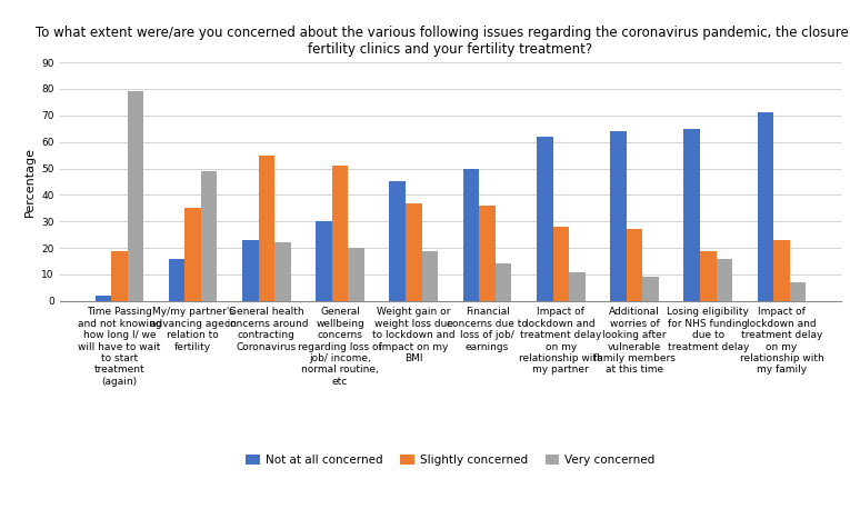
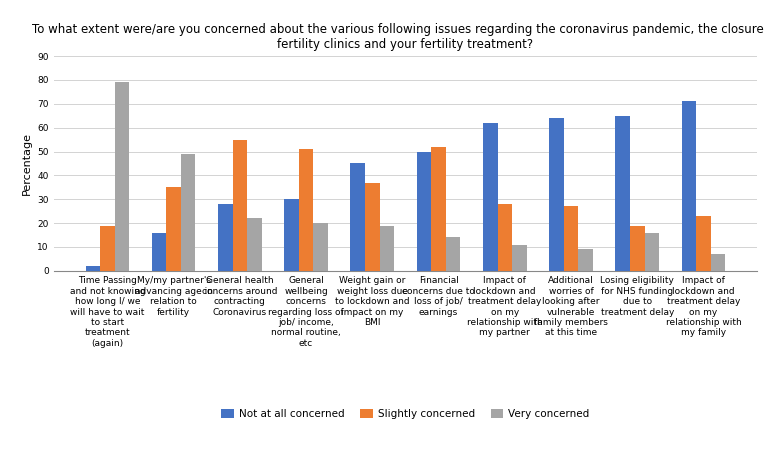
Not at all concerned/General health concerns around contracting Coronavirus: 23 -> 28
Slightly concerned/Financial concerns due to loss of job/ earnings: 36 -> 52
